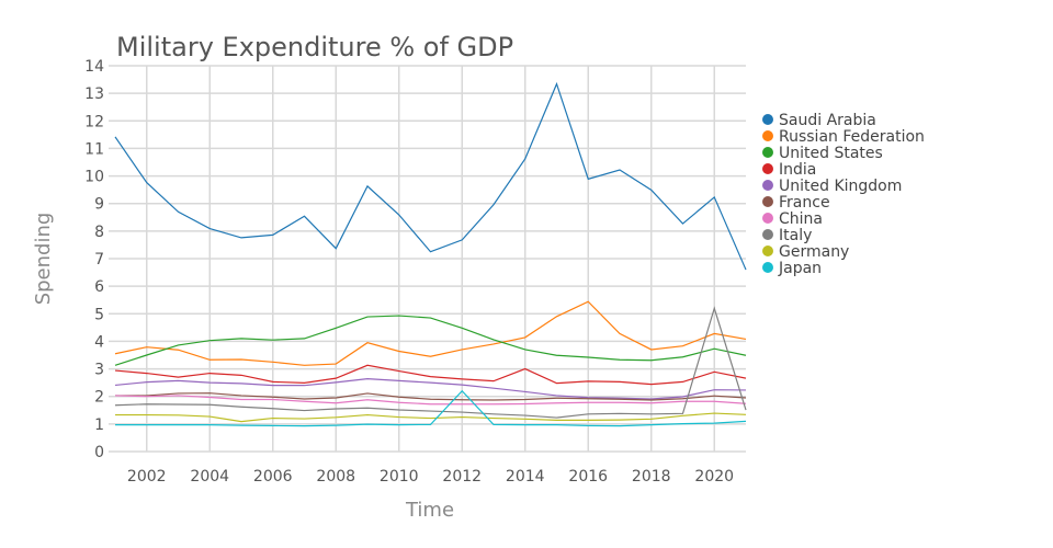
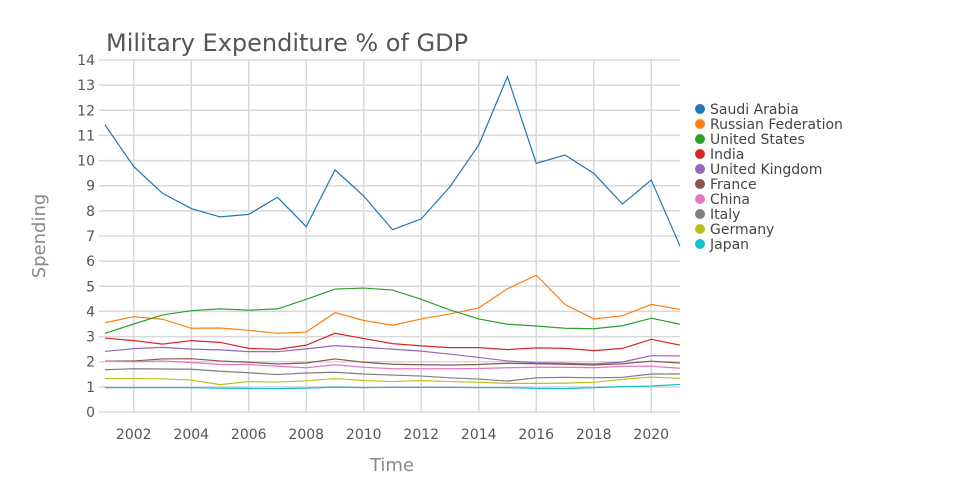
Japan/2012: 2.2 -> 1.0
India/2014: 3.0 -> 2.6
Italy/2020: 5.2 -> 1.5
